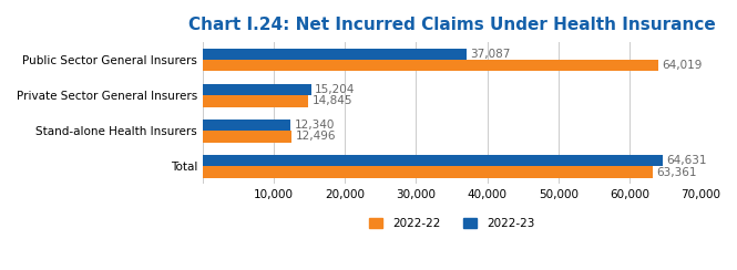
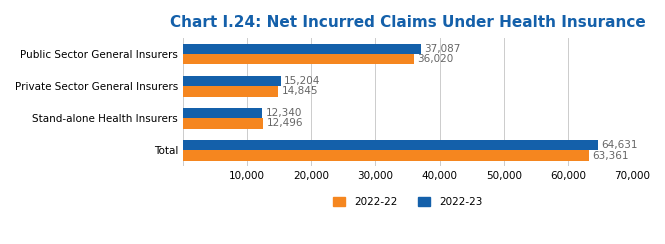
2022-22/Public Sector General Insurers: 64,019 -> 36,020
